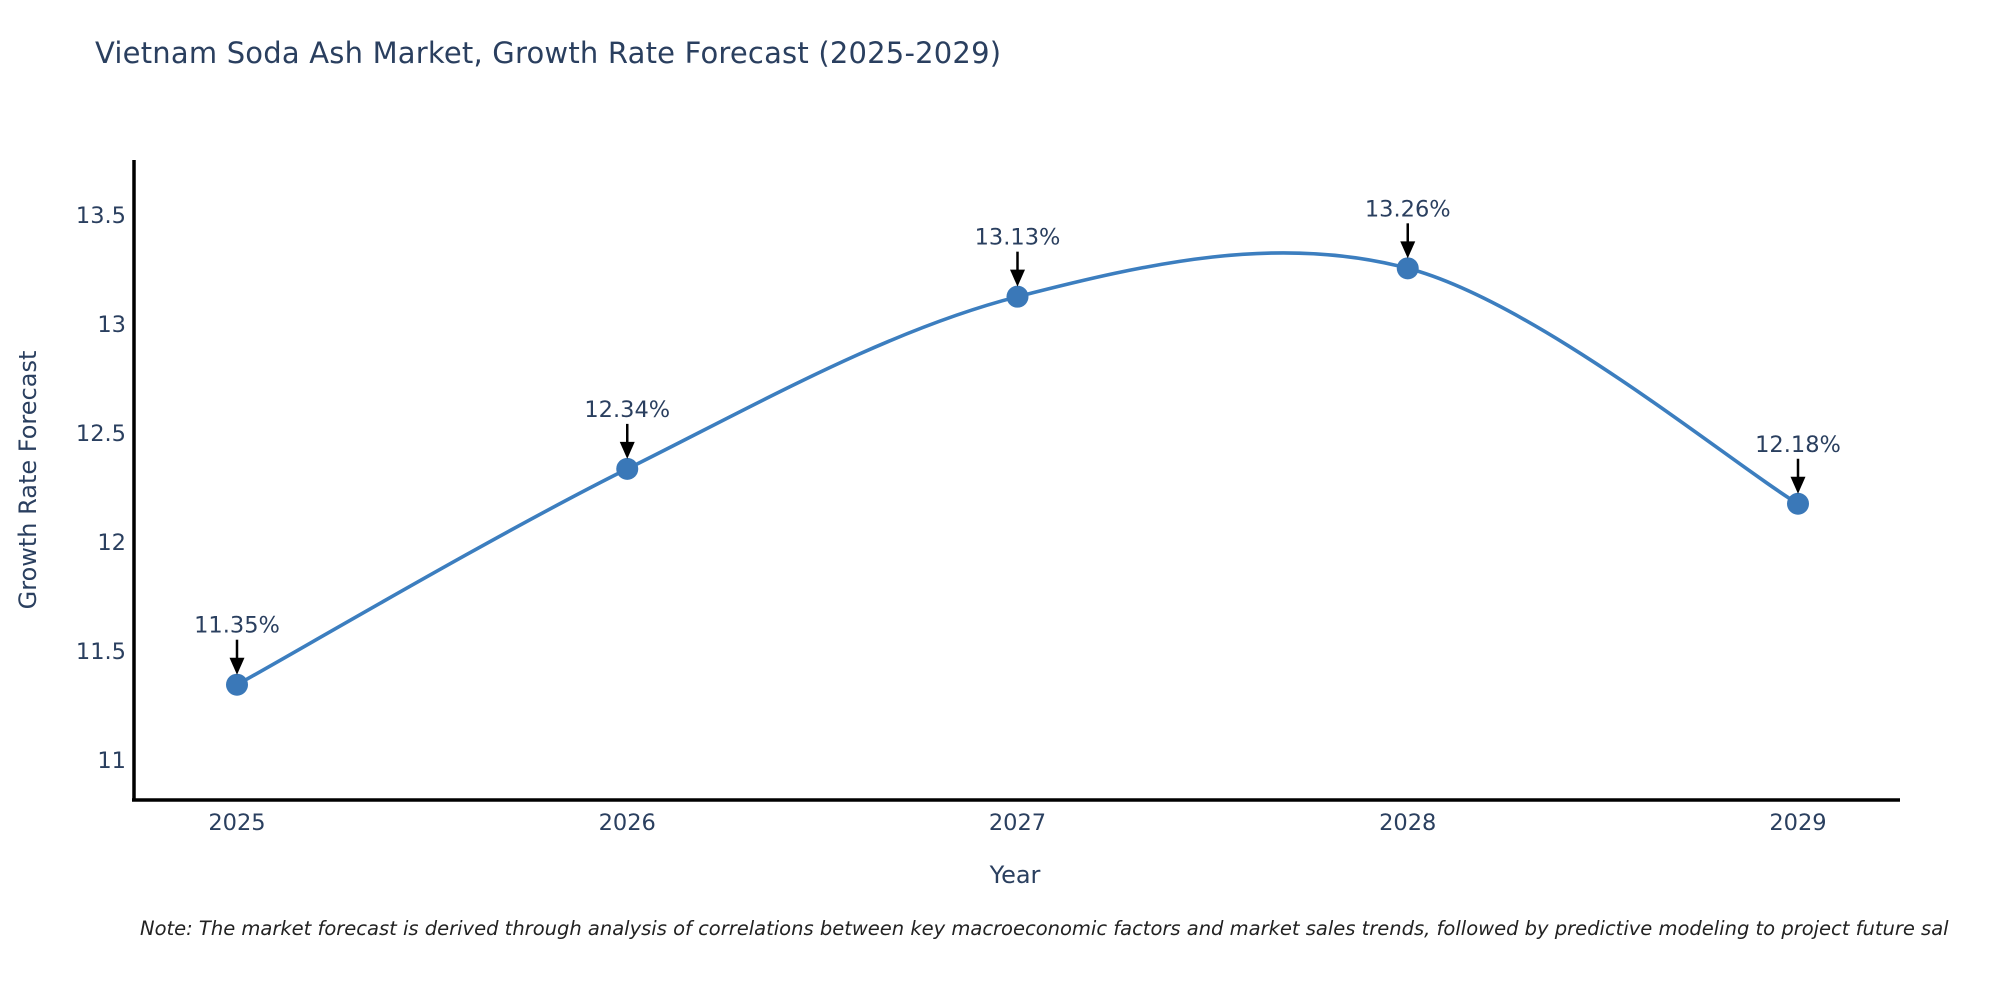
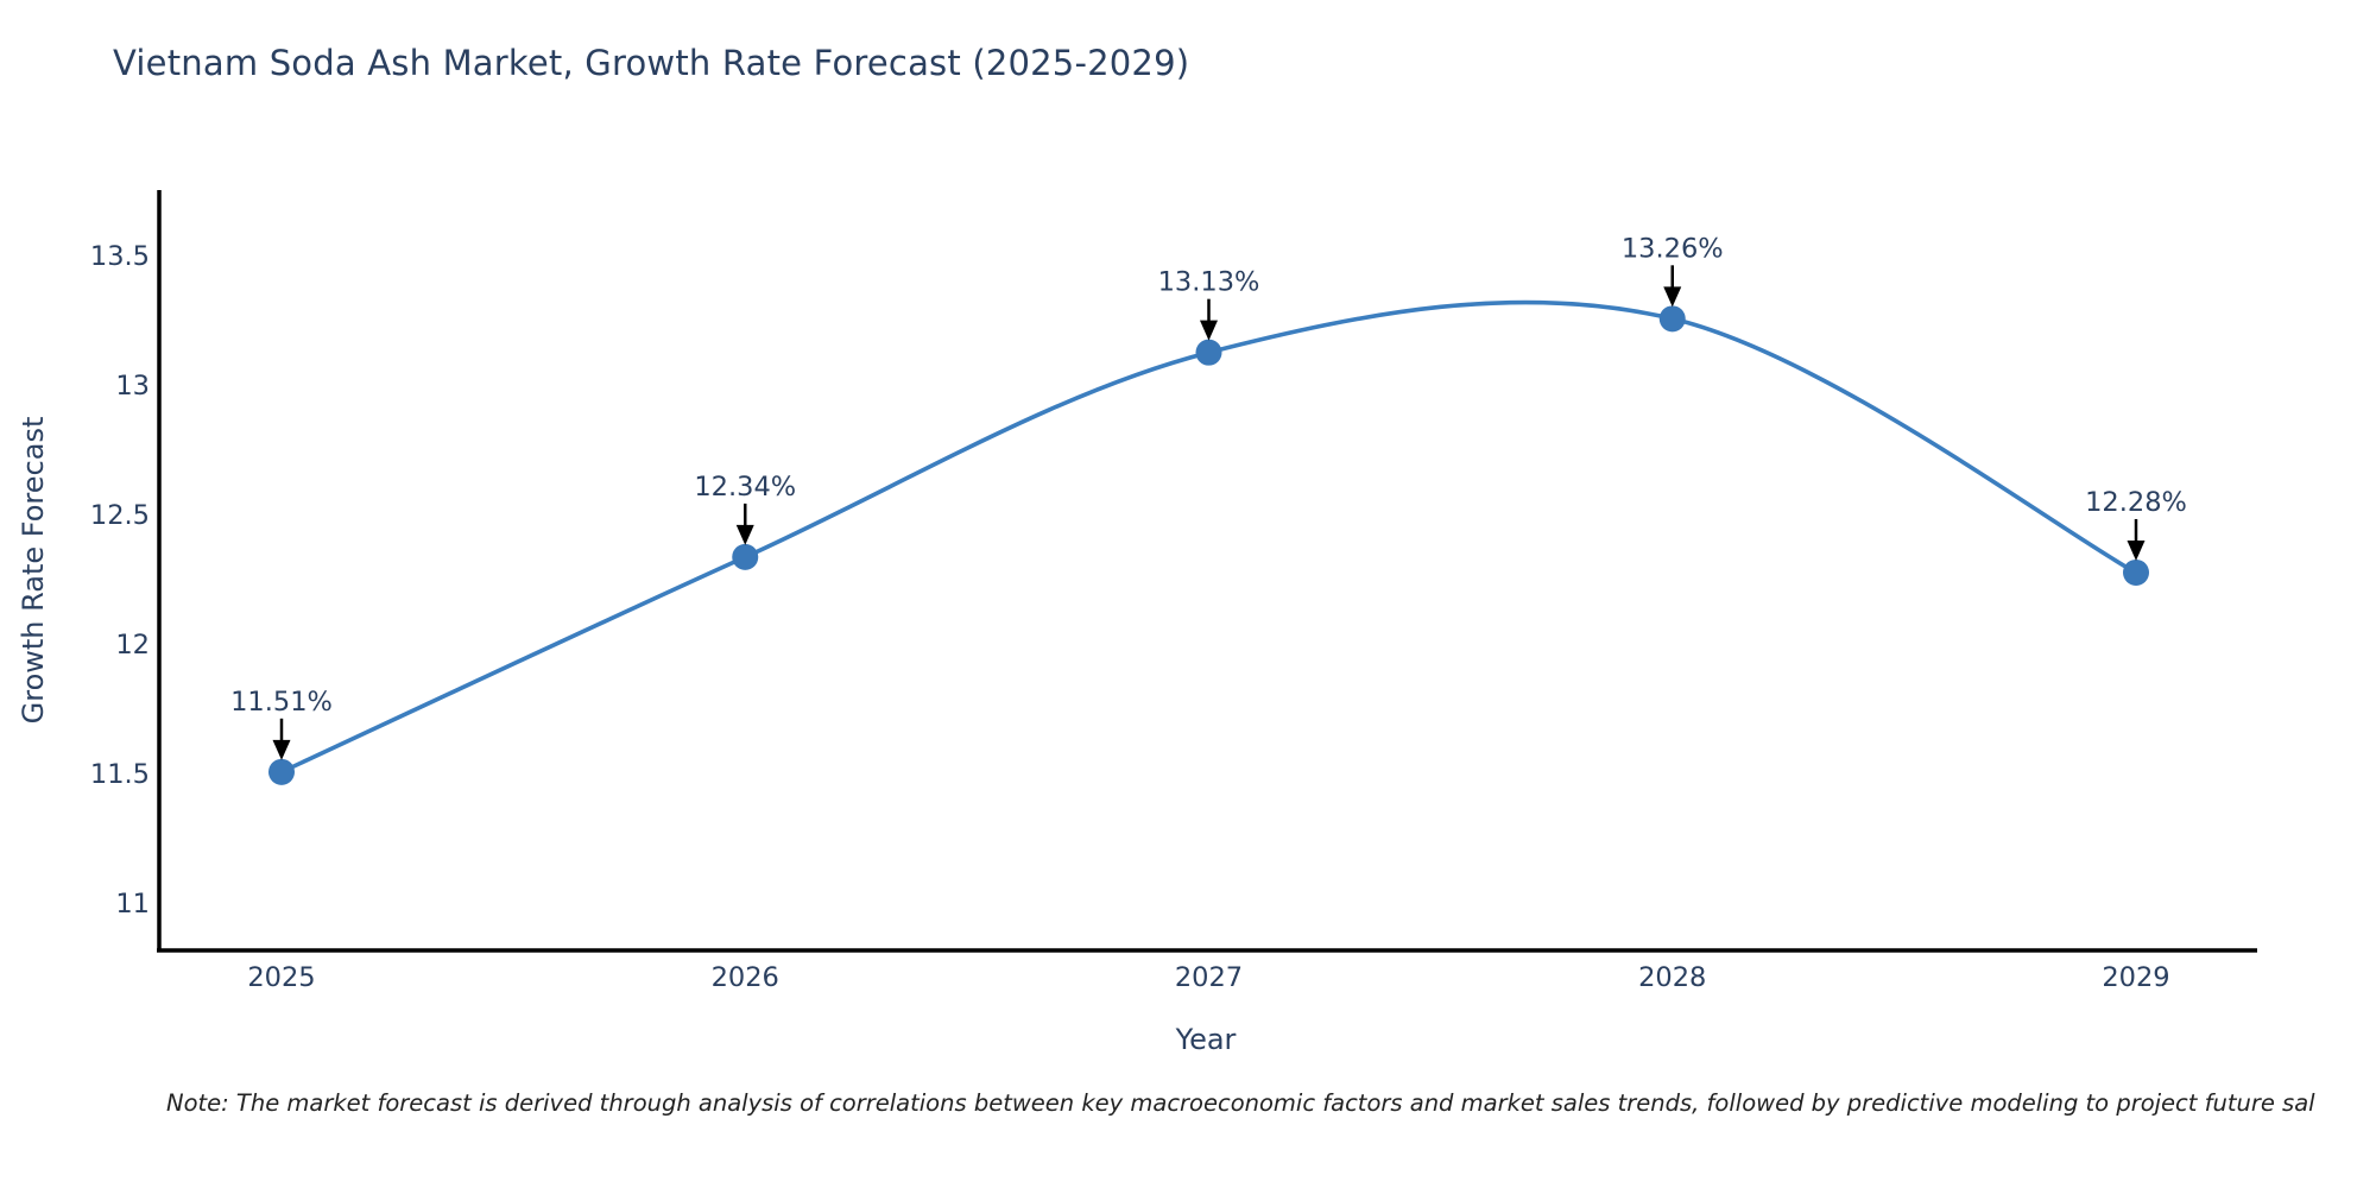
2025: 11.35% -> 11.51%
2029: 12.18% -> 12.28%
